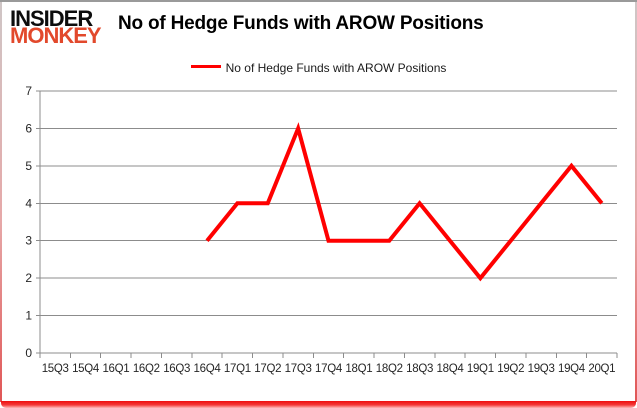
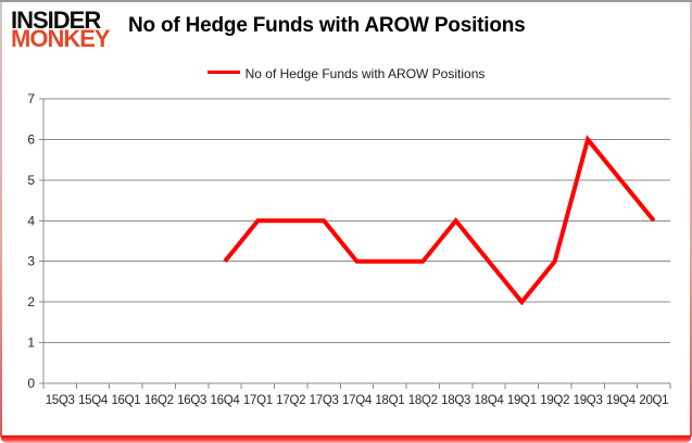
17Q3: 6 -> 4
19Q3: 4 -> 6
